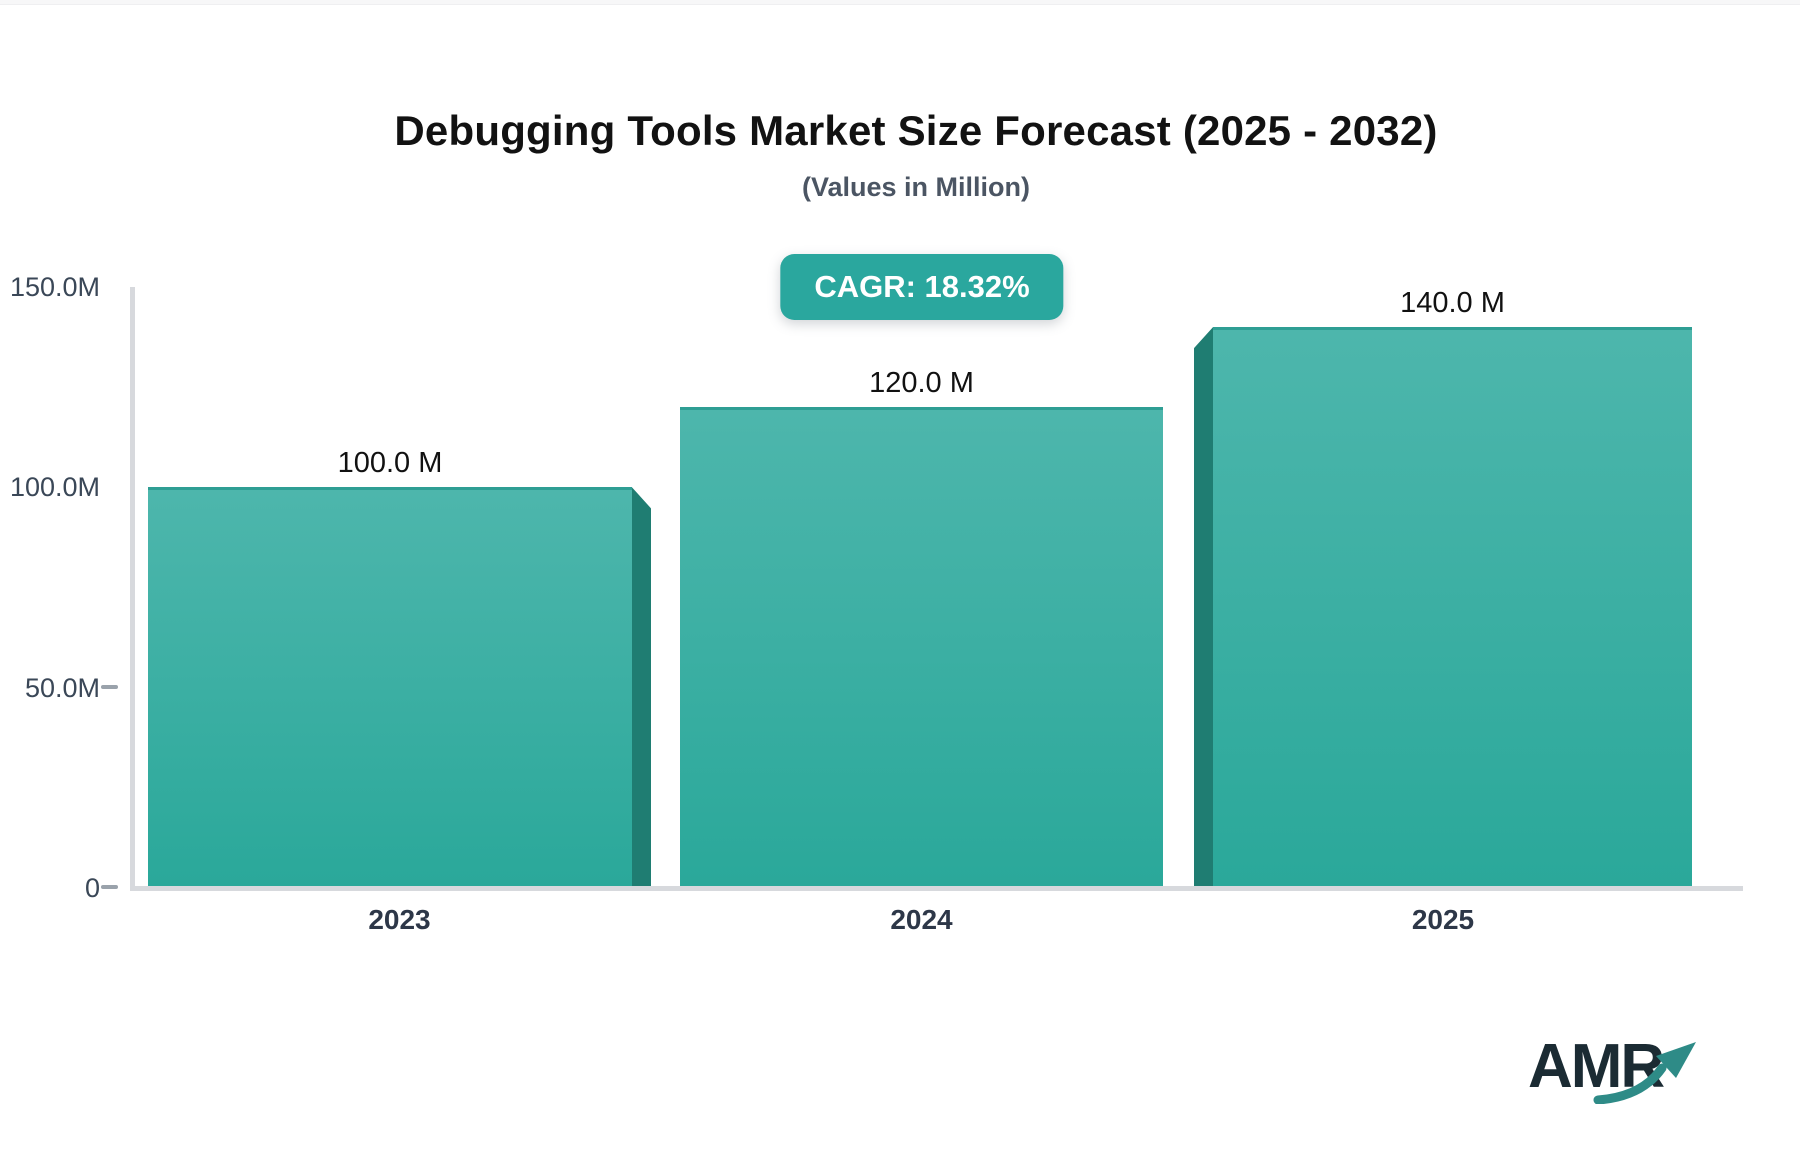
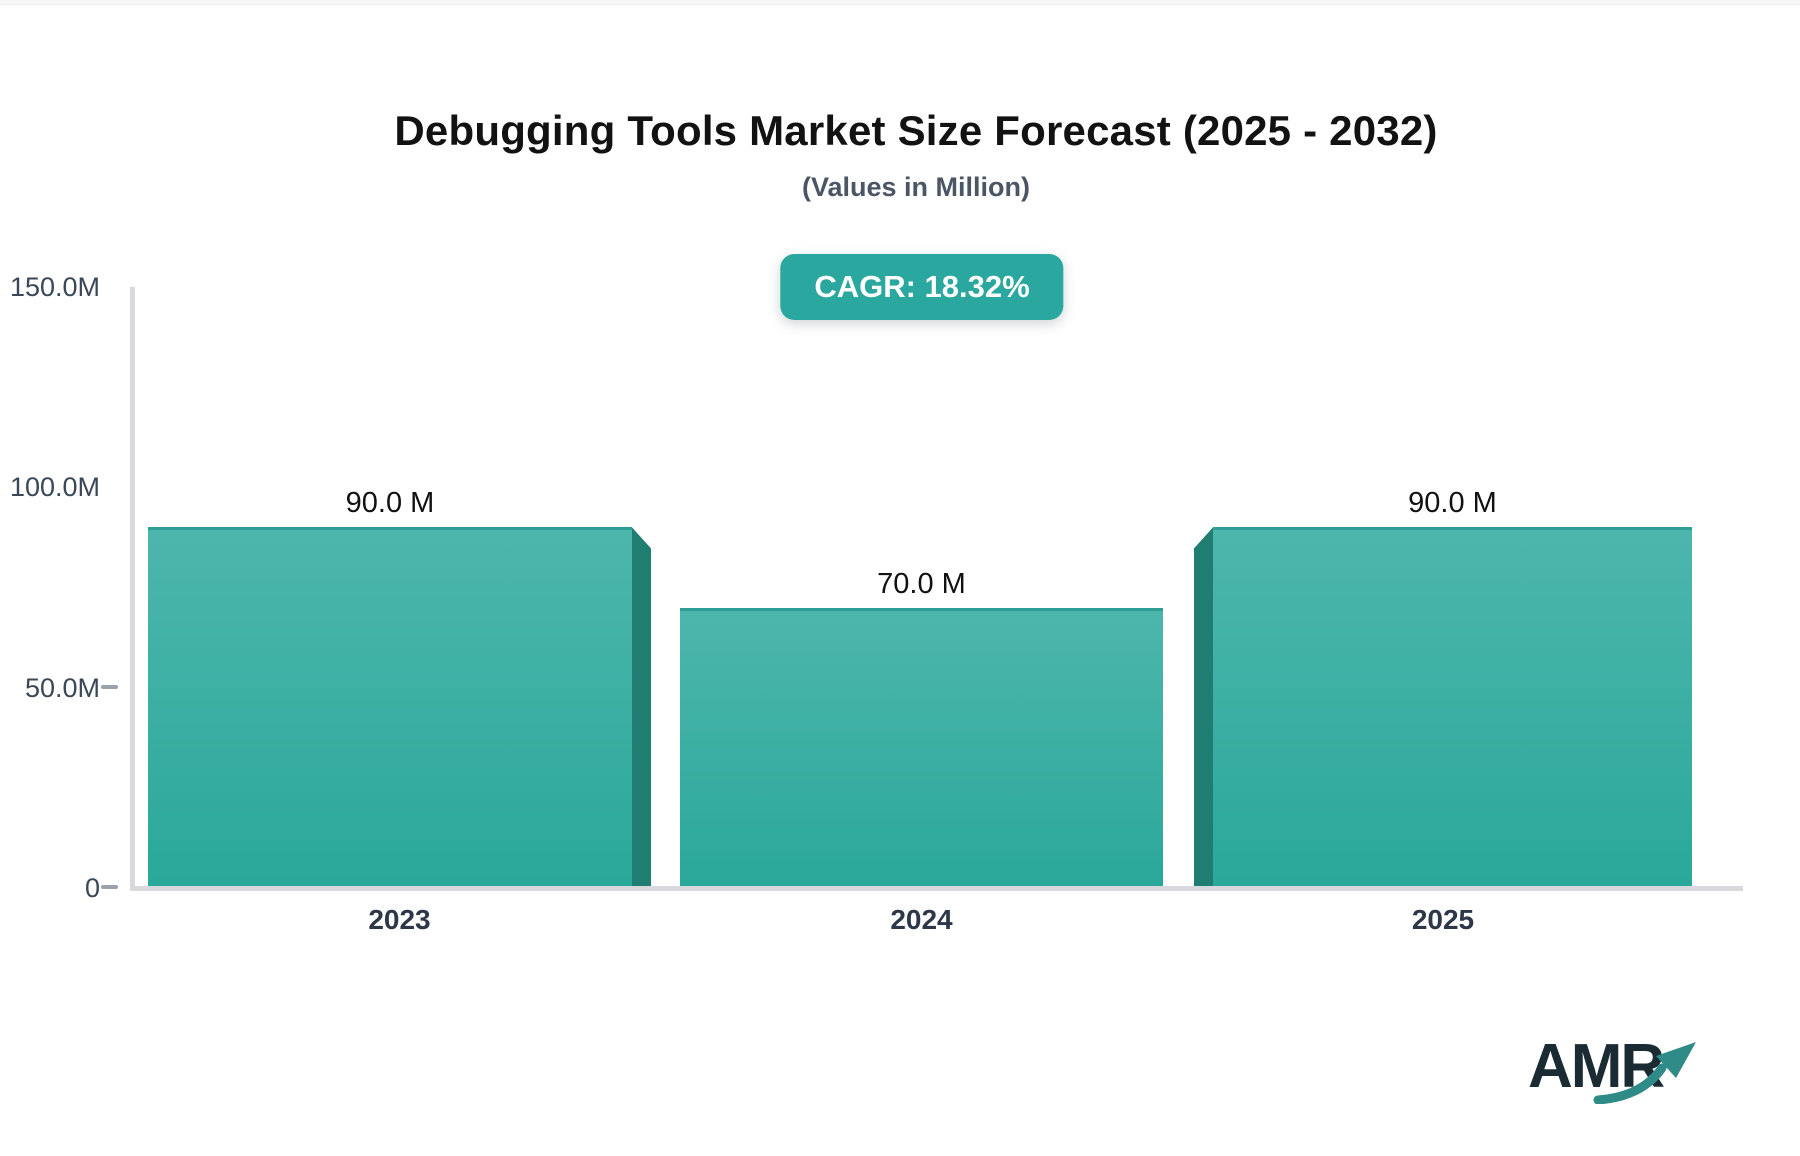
2023: 100.0 -> 90.0
2024: 120.0 -> 70.0
2025: 140.0 -> 90.0
